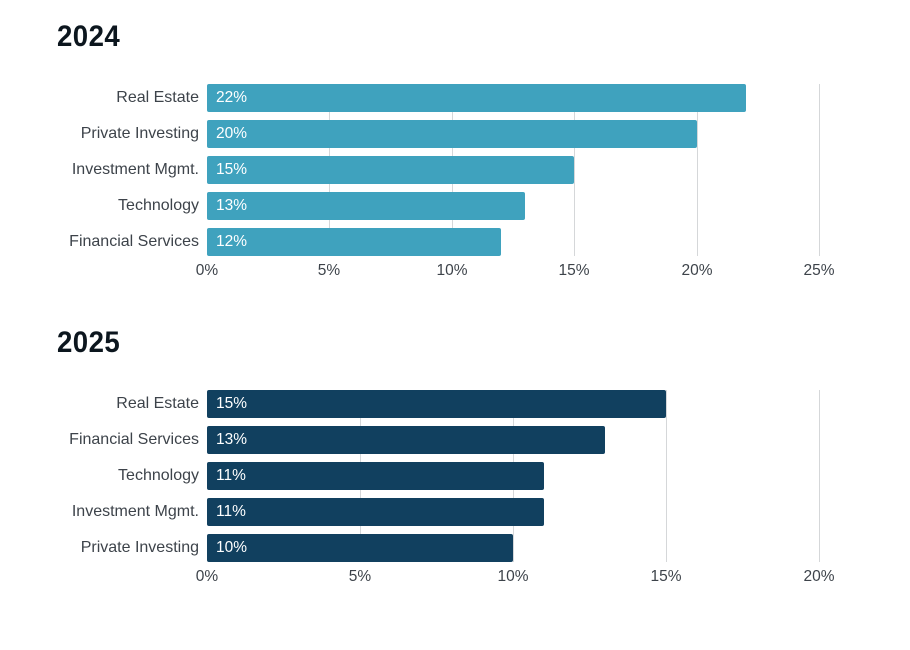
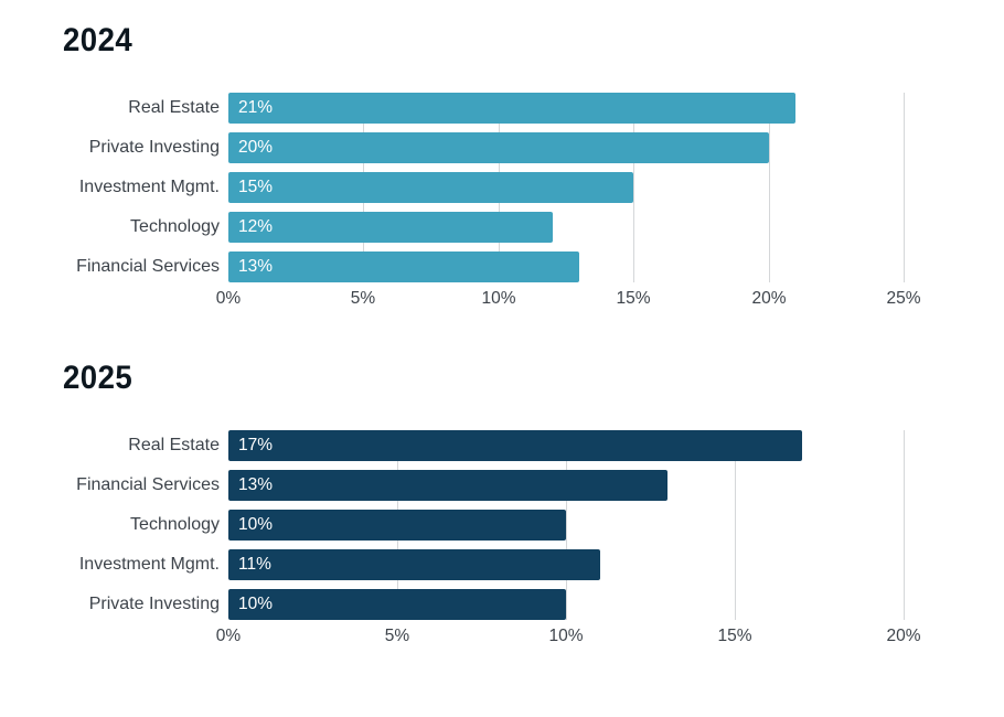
2024/Real Estate: 22% -> 21%
2024/Technology: 13% -> 12%
2024/Financial Services: 12% -> 13%
2025/Real Estate: 15% -> 17%
2025/Technology: 11% -> 10%
